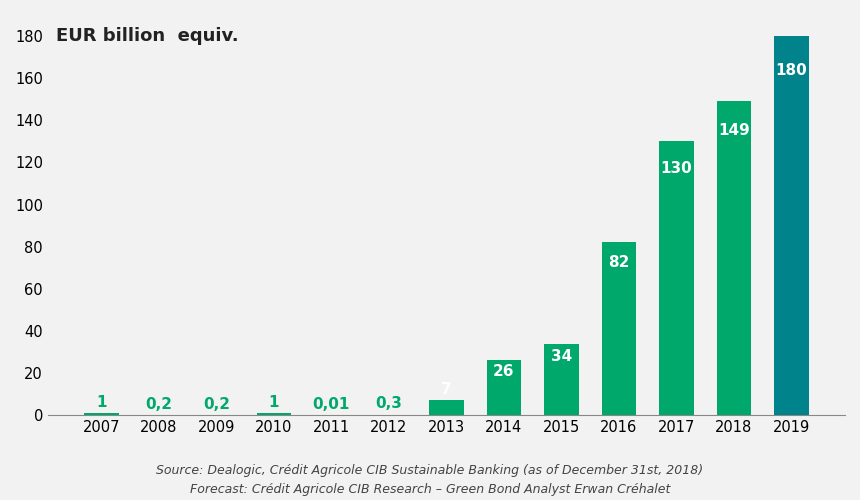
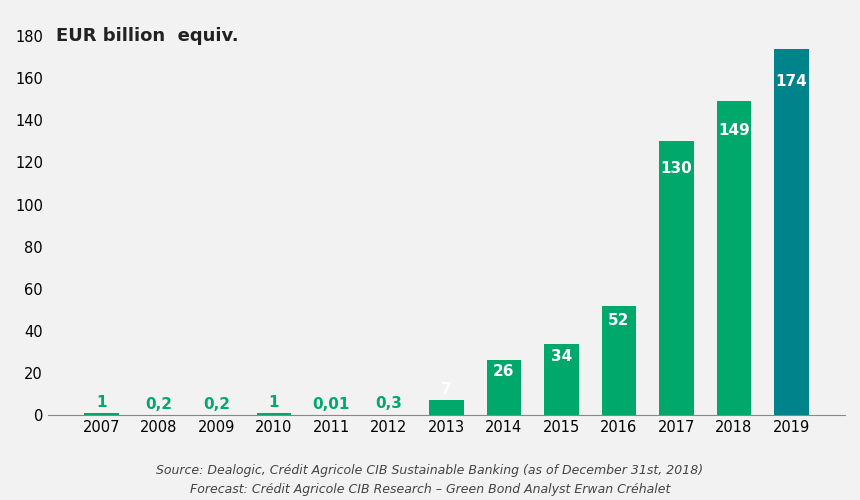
2016: 82 -> 52
2019: 180 -> 174
